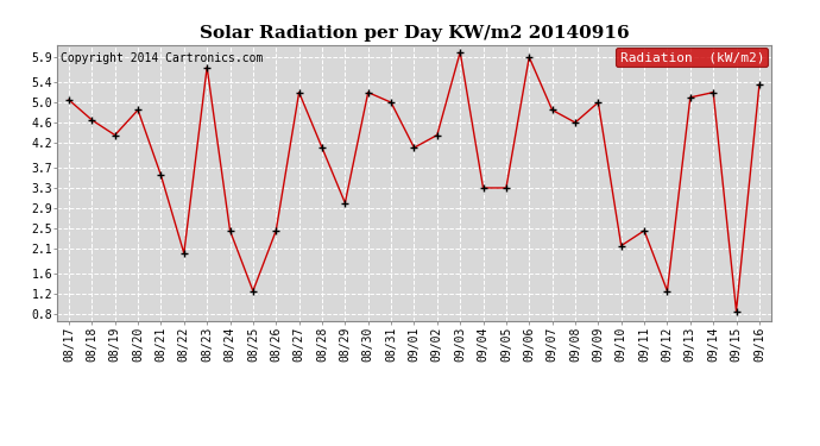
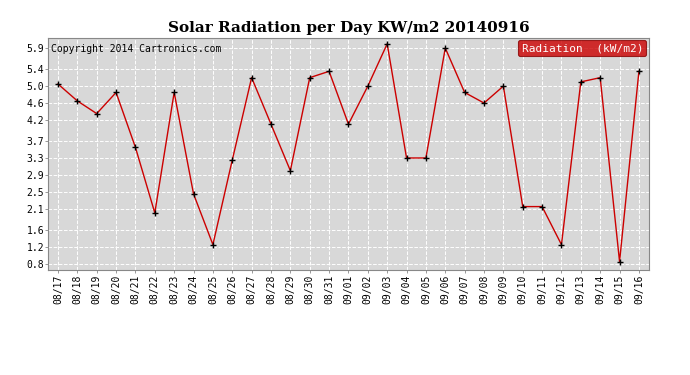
08/23: 5.70 -> 4.85
08/26: 2.45 -> 3.25
08/31: 5.00 -> 5.35
09/02: 4.35 -> 5.00
09/11: 2.45 -> 2.15
